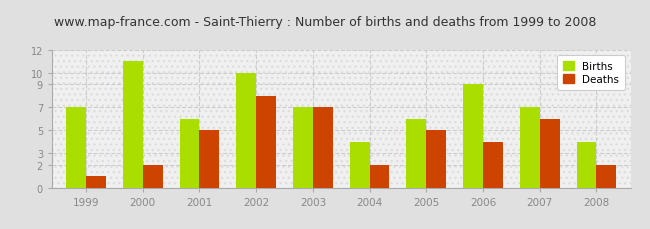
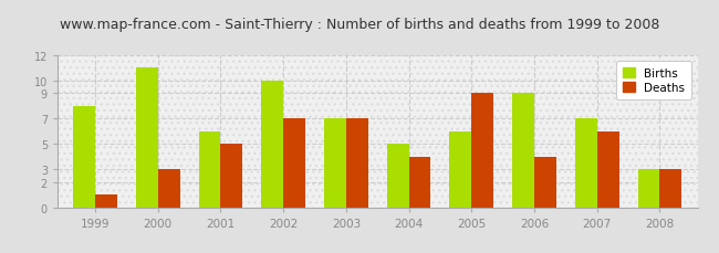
Births/1999: 7 -> 8
Deaths/2000: 2 -> 3
Deaths/2002: 8 -> 7
Births/2004: 4 -> 5
Deaths/2004: 2 -> 4
Deaths/2005: 5 -> 9
Births/2008: 4 -> 3
Deaths/2008: 2 -> 3
